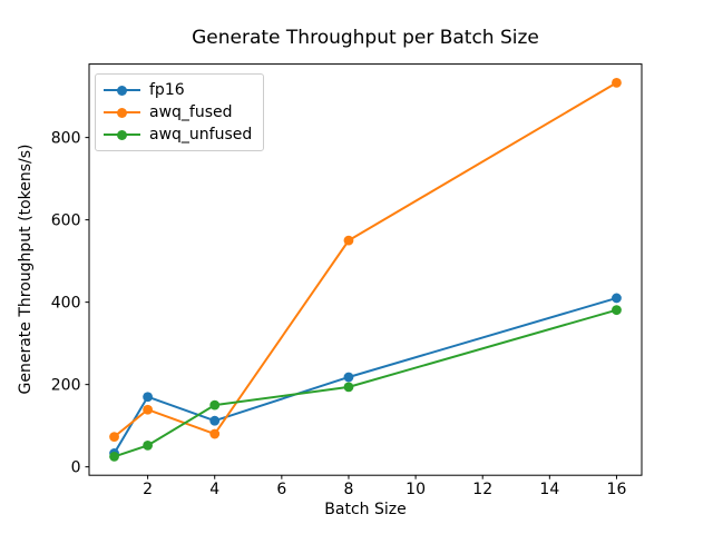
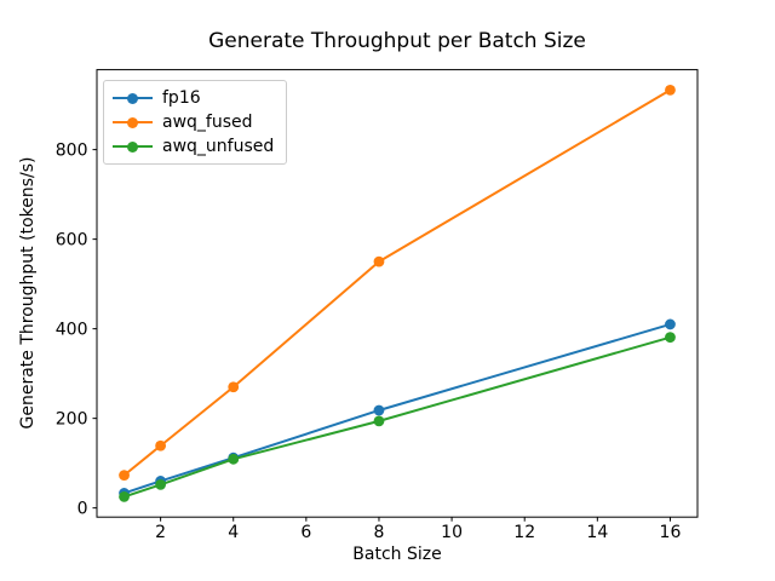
fp16/2: 170 -> 60
awq_fused/4: 80 -> 270
awq_unfused/4: 150 -> 110
